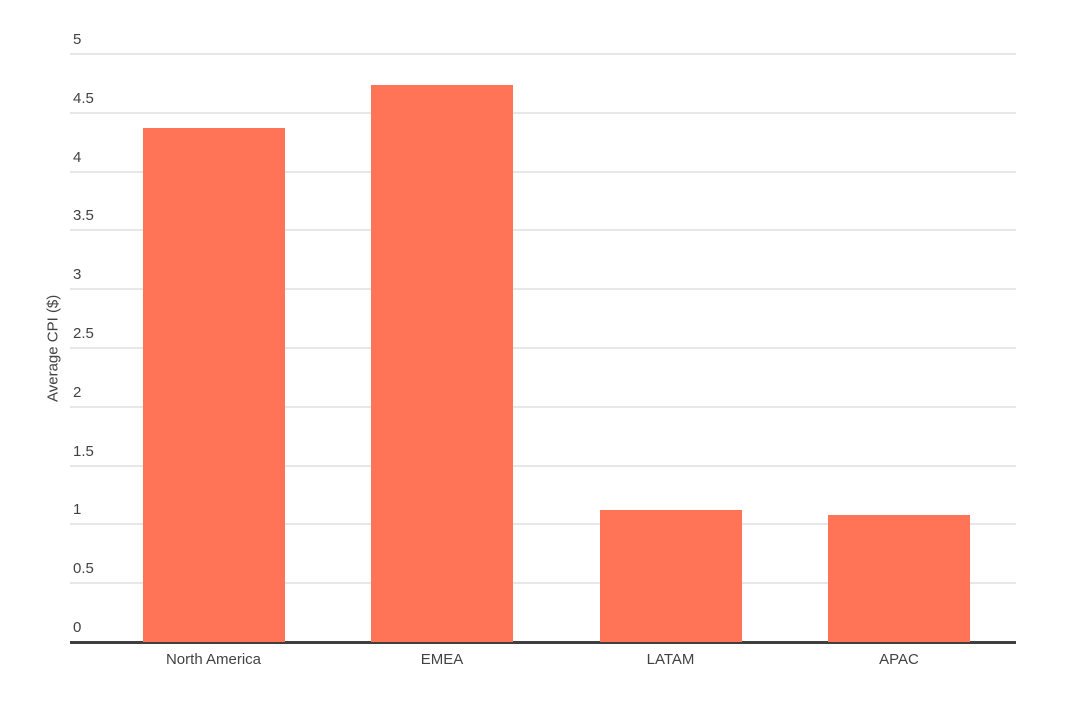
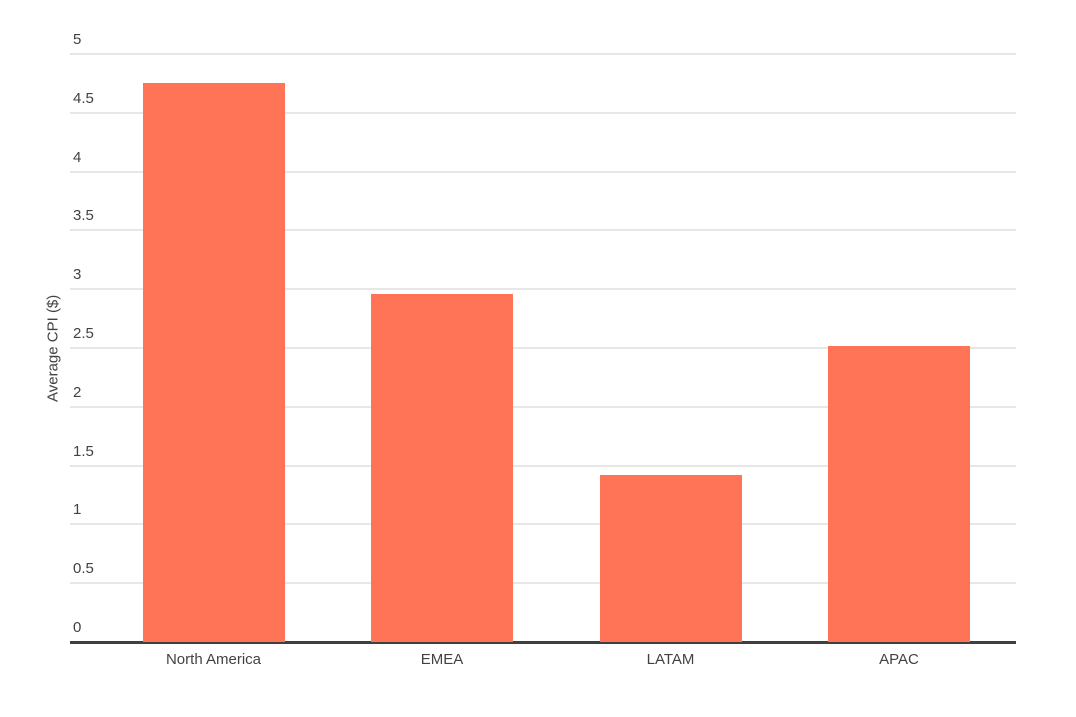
North America: 4.37 -> 4.75
EMEA: 4.74 -> 2.96
LATAM: 1.12 -> 1.42
APAC: 1.08 -> 2.52
